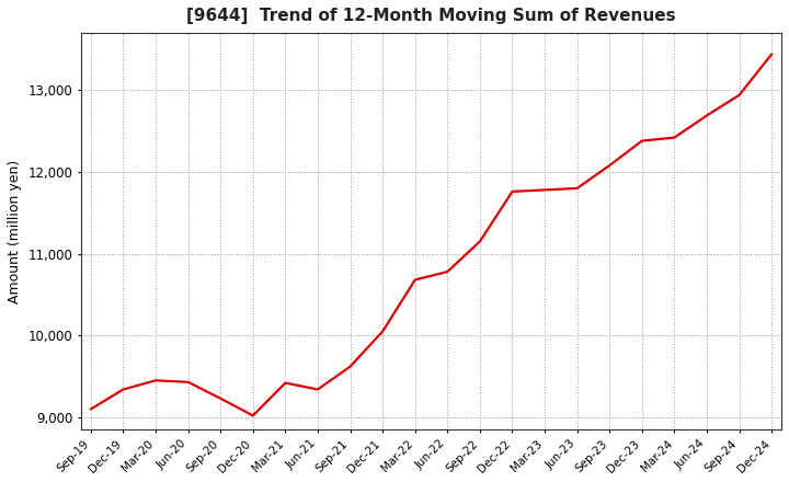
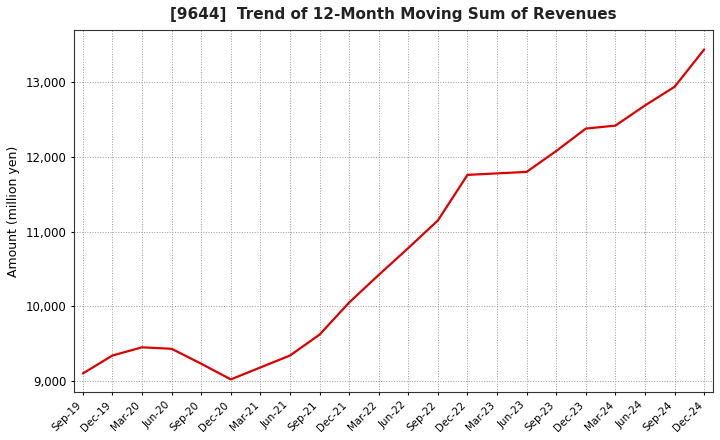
Mar-21: 9,420 -> 9,180
Mar-22: 10,680 -> 10,420
